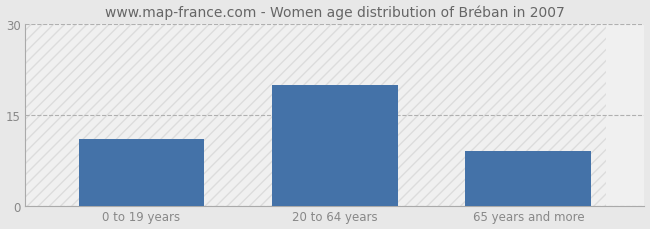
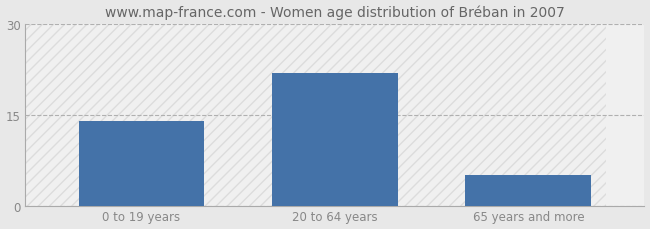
0 to 19 years: 11 -> 14
20 to 64 years: 20 -> 22
65 years and more: 9 -> 5
